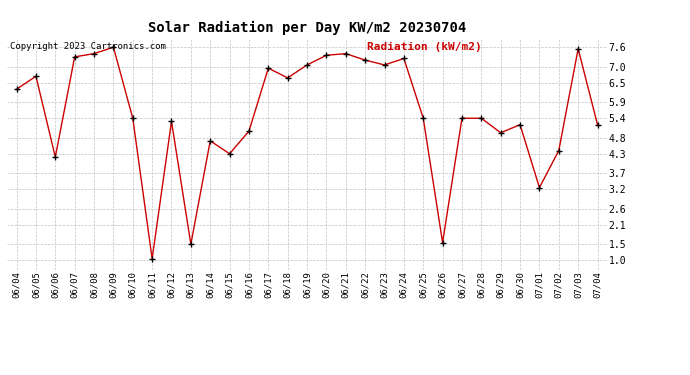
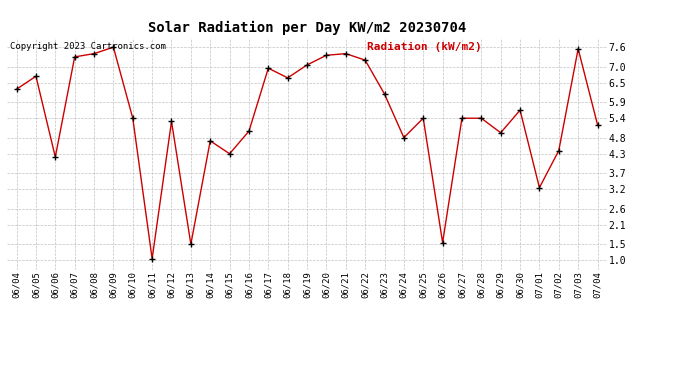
06/23: 7.05 -> 6.15
06/24: 7.25 -> 4.80
06/30: 5.20 -> 5.65
